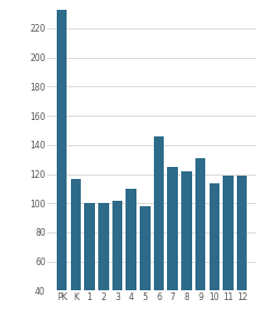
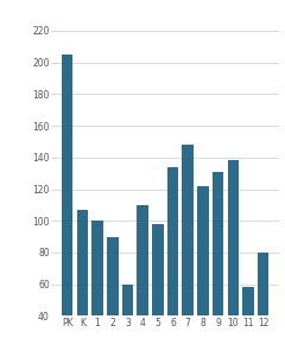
PK: 233 -> 205
K: 117 -> 107
2: 100 -> 90
3: 102 -> 60
6: 146 -> 134
7: 125 -> 148
10: 114 -> 138
11: 119 -> 58
12: 119 -> 80
